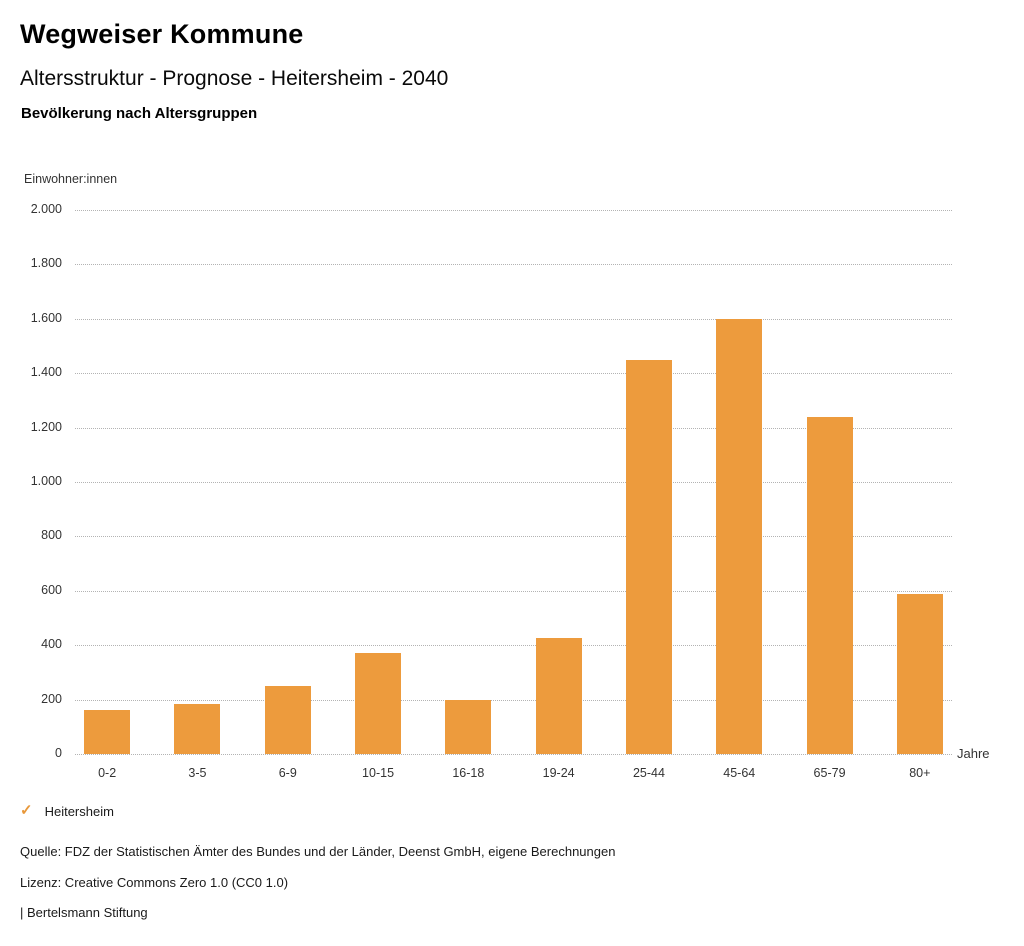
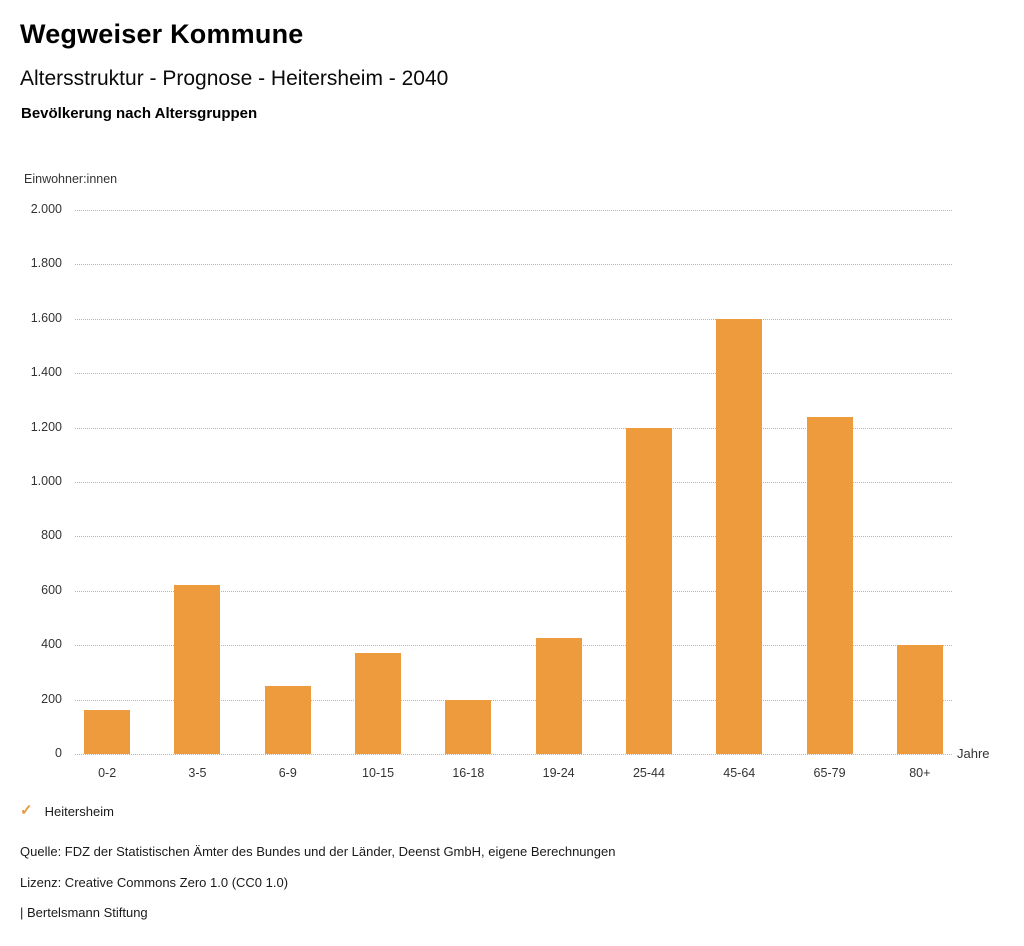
3-5: 180 -> 620
25-44: 1450 -> 1200
80+: 590 -> 400
